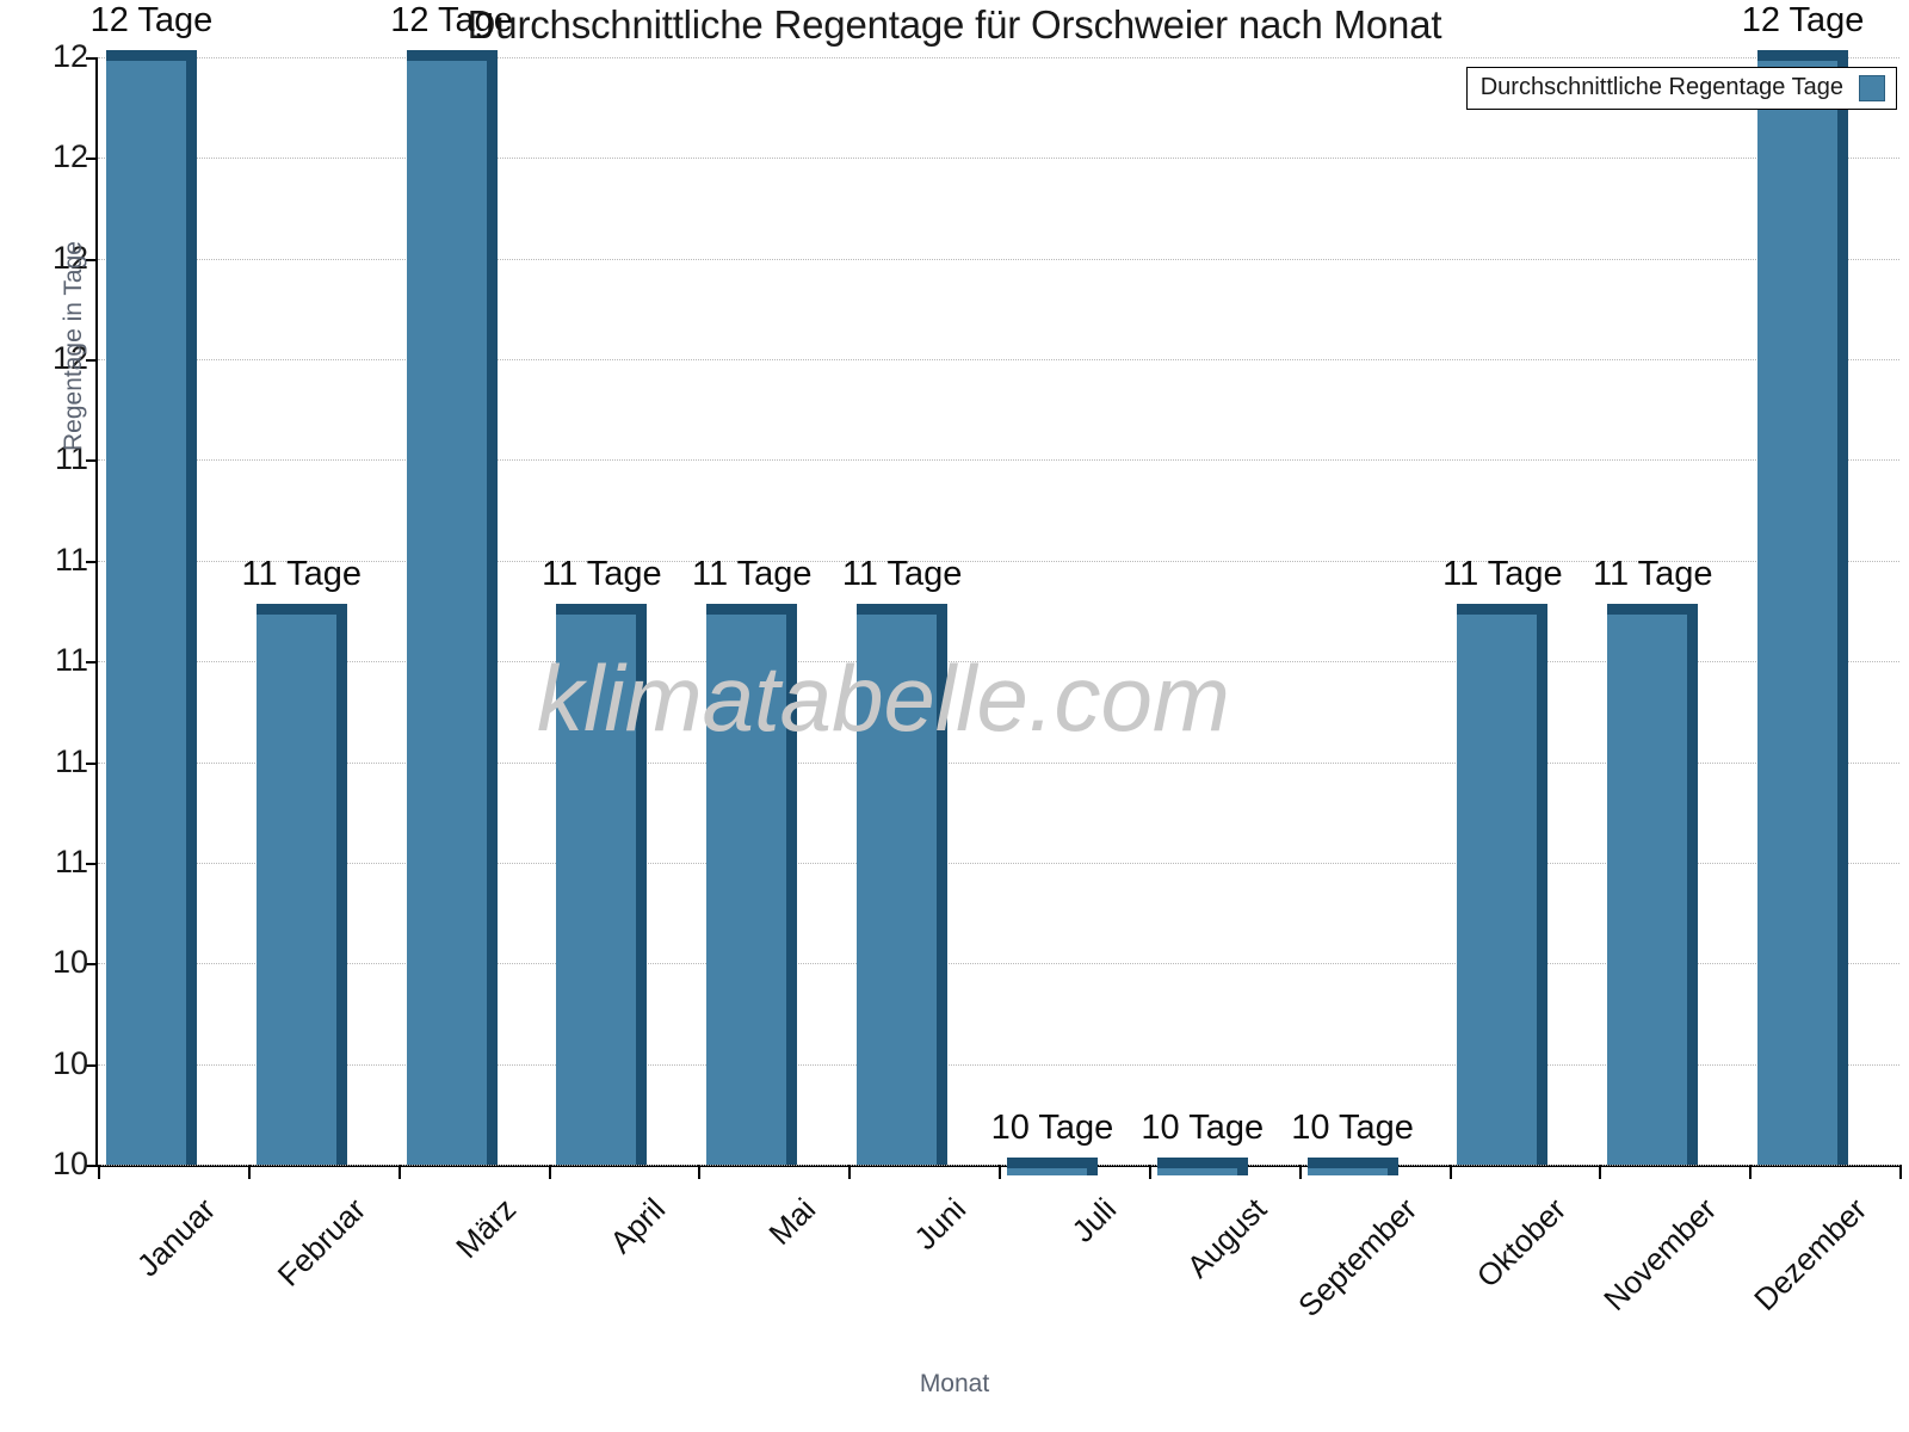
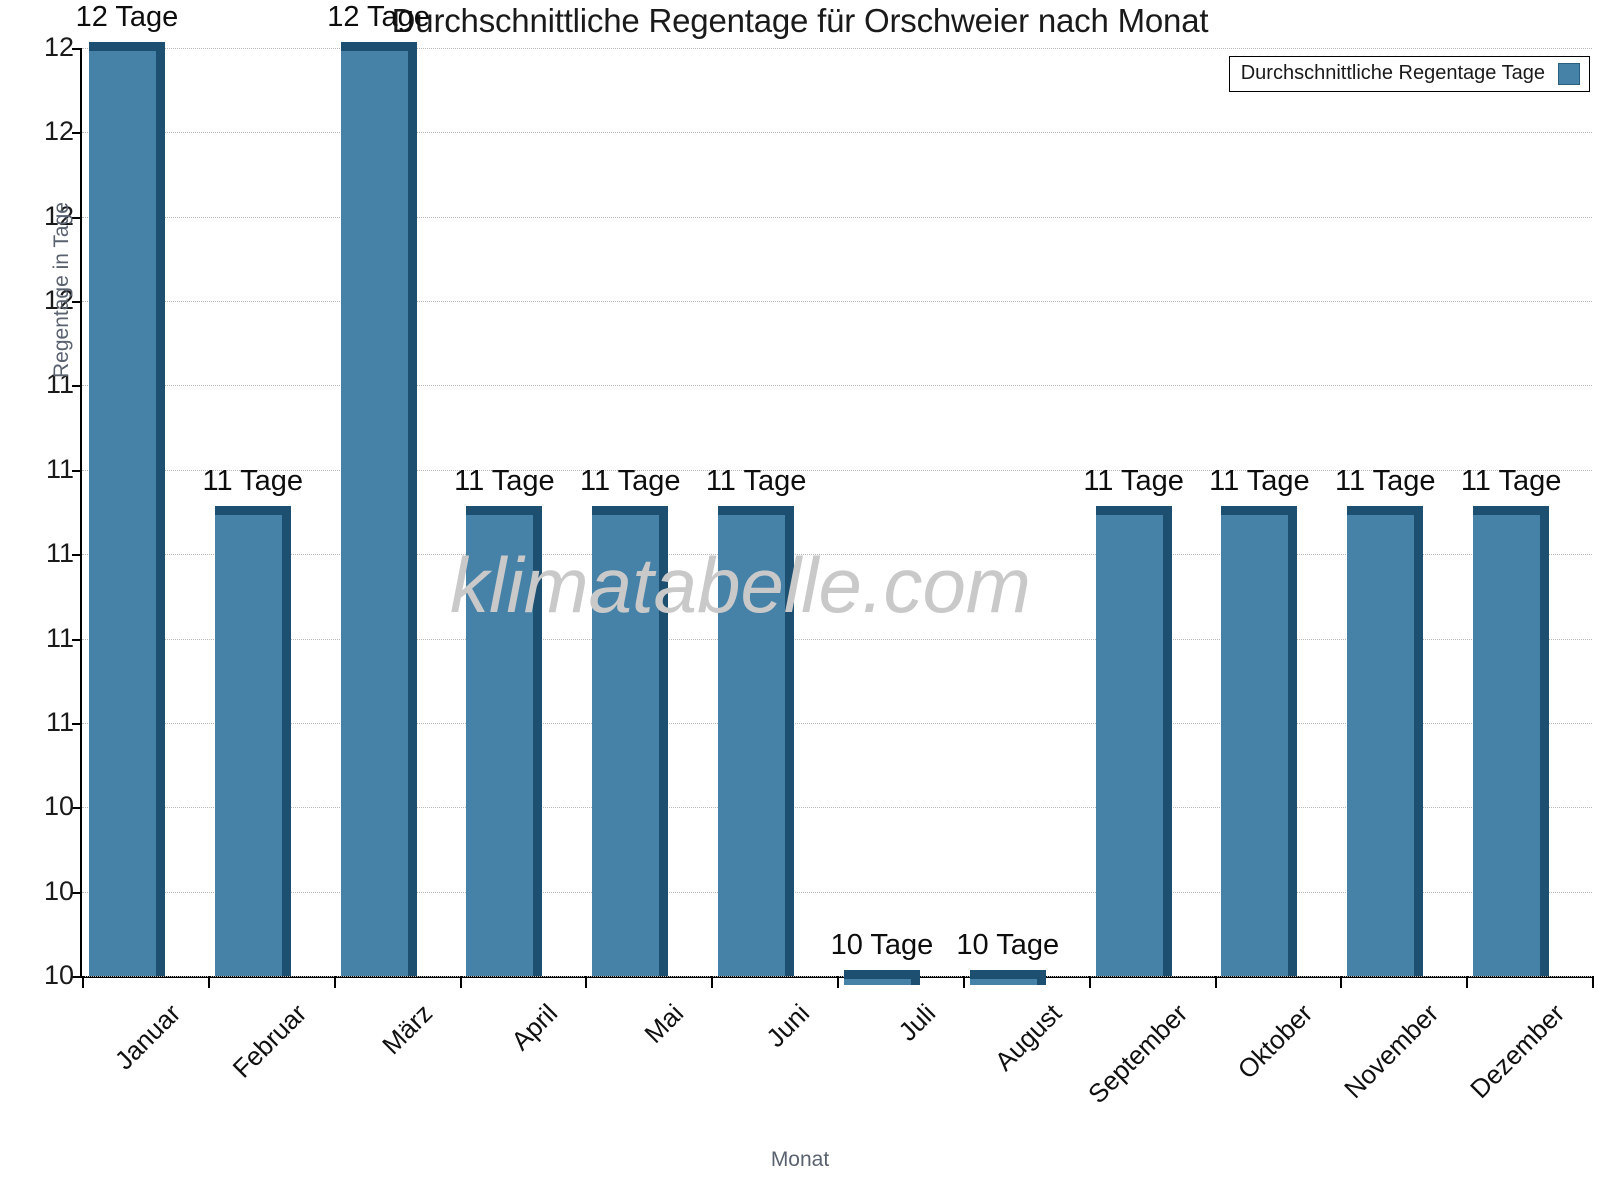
September: 10 -> 11
Dezember: 12 -> 11
